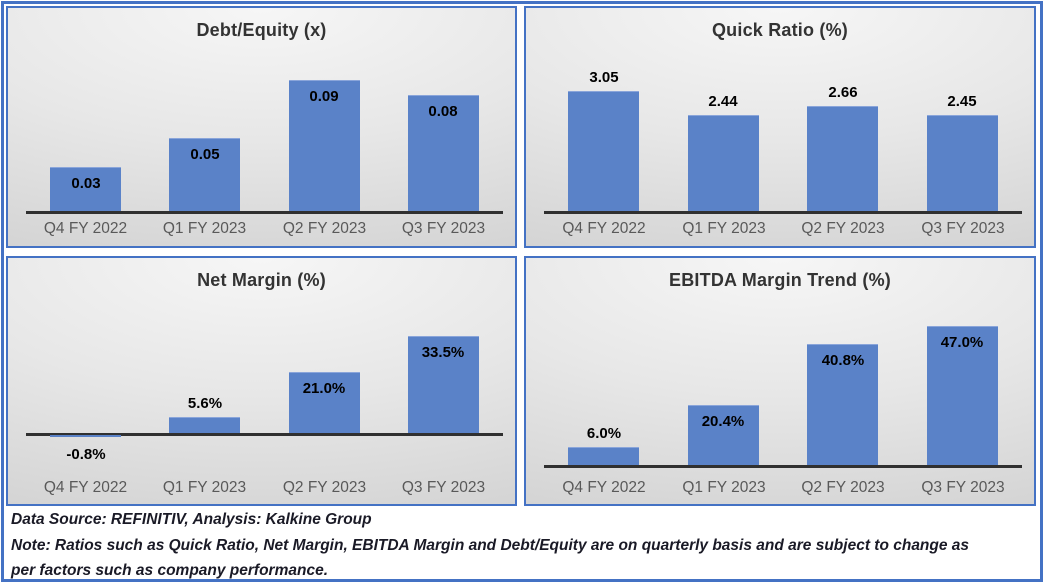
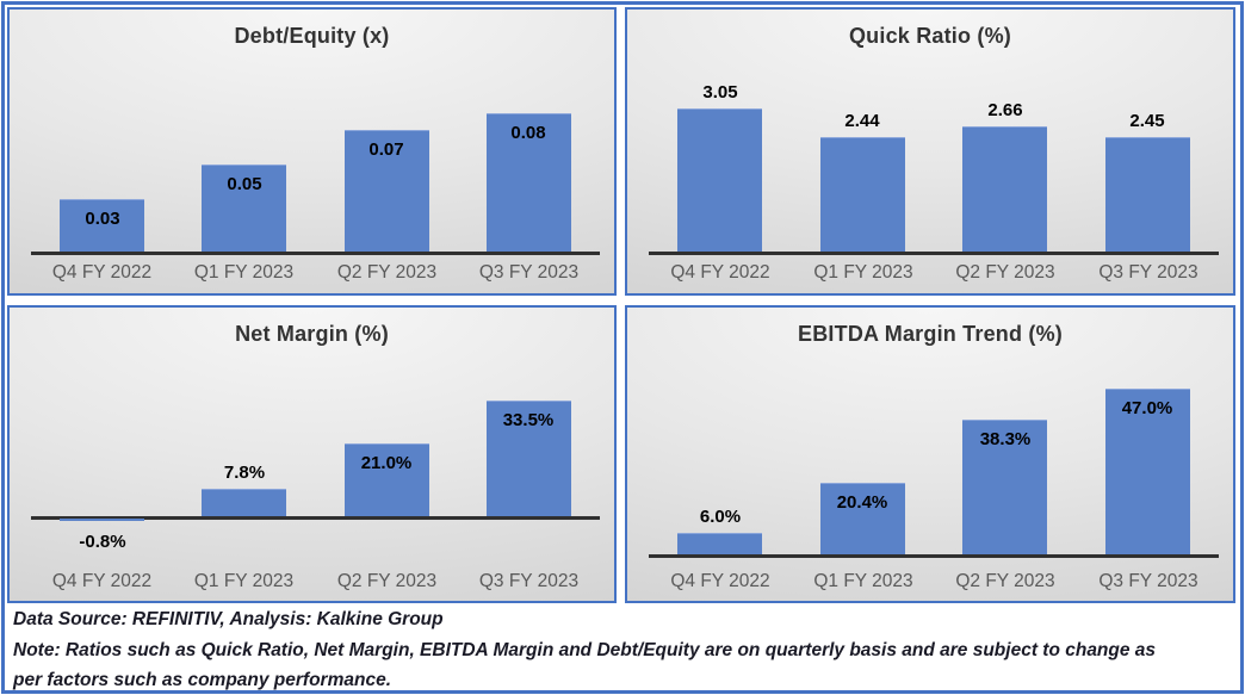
Debt/Equity (x)/Q2 FY 2023: 0.09 -> 0.07
Net Margin (%)/Q1 FY 2023: 5.6% -> 7.8%
EBITDA Margin Trend (%)/Q2 FY 2023: 40.8% -> 38.3%
